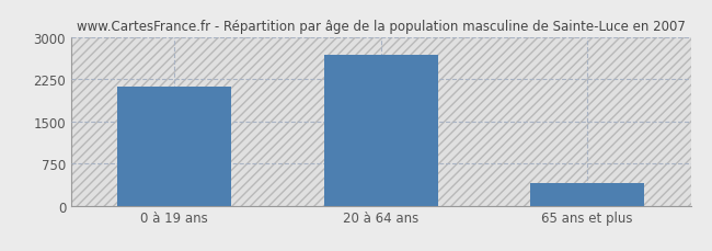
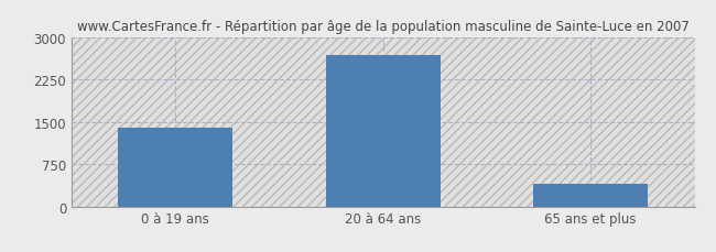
0 à 19 ans: 2120 -> 1400
